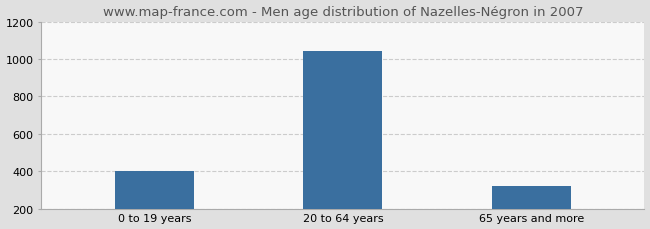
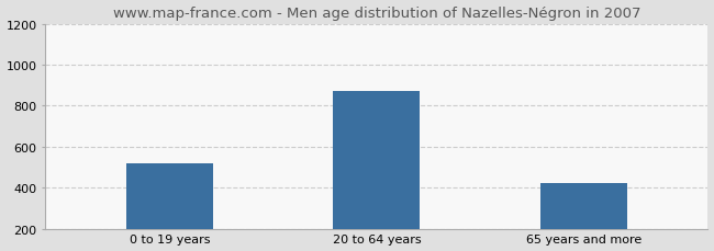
0 to 19 years: 400 -> 520
20 to 64 years: 1040 -> 870
65 years and more: 320 -> 420
